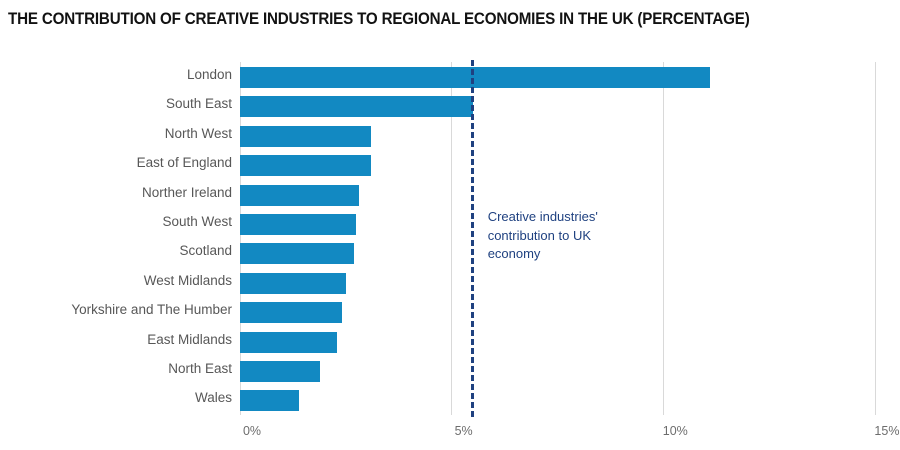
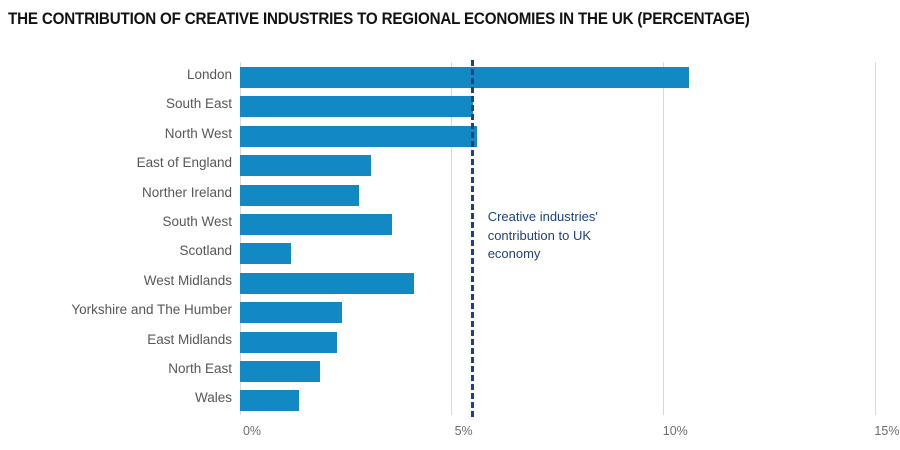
London: 11.1% -> 10.6%
North West: 3.1% -> 5.6%
South West: 2.8% -> 3.6%
Scotland: 2.7% -> 1.2%
West Midlands: 2.5% -> 4.1%
